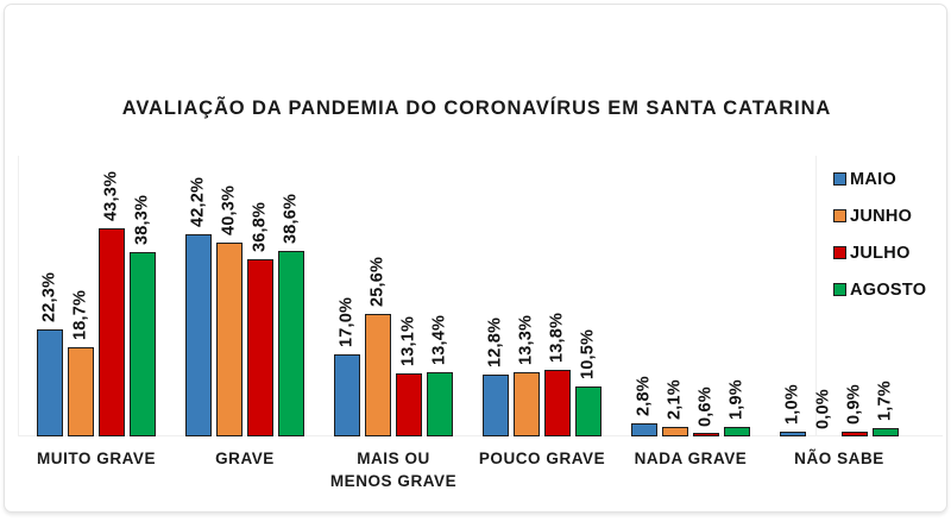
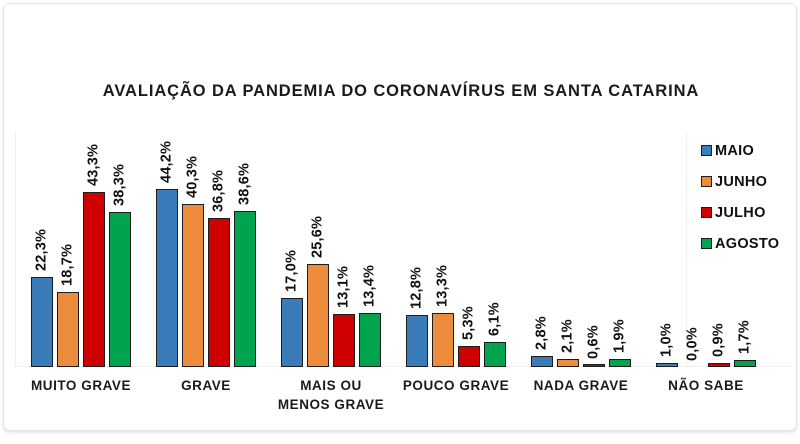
MAIO/GRAVE: 42,2% -> 44,2%
JULHO/POUCO GRAVE: 13,8% -> 5,3%
AGOSTO/POUCO GRAVE: 10,5% -> 6,1%
